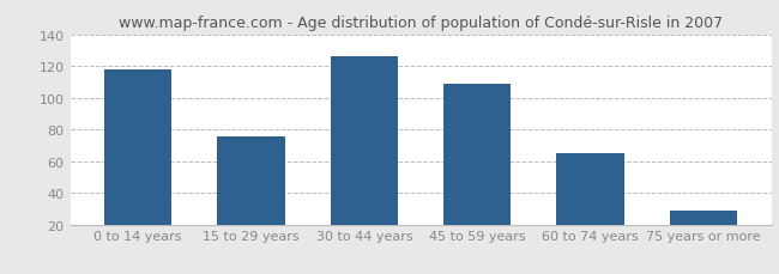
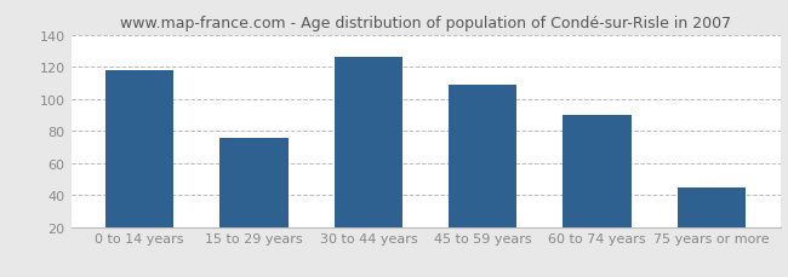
60 to 74 years: 65 -> 90
75 years or more: 29 -> 45
